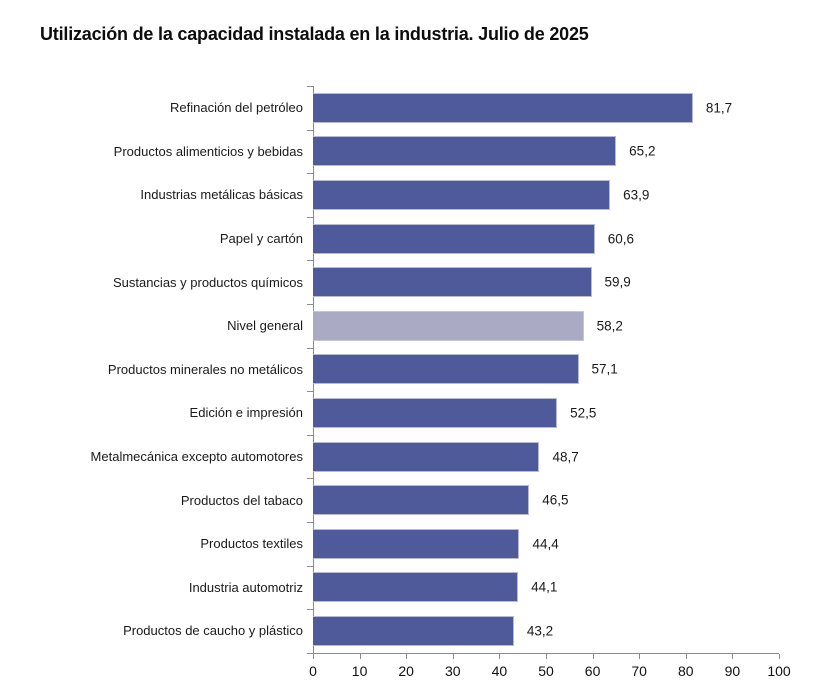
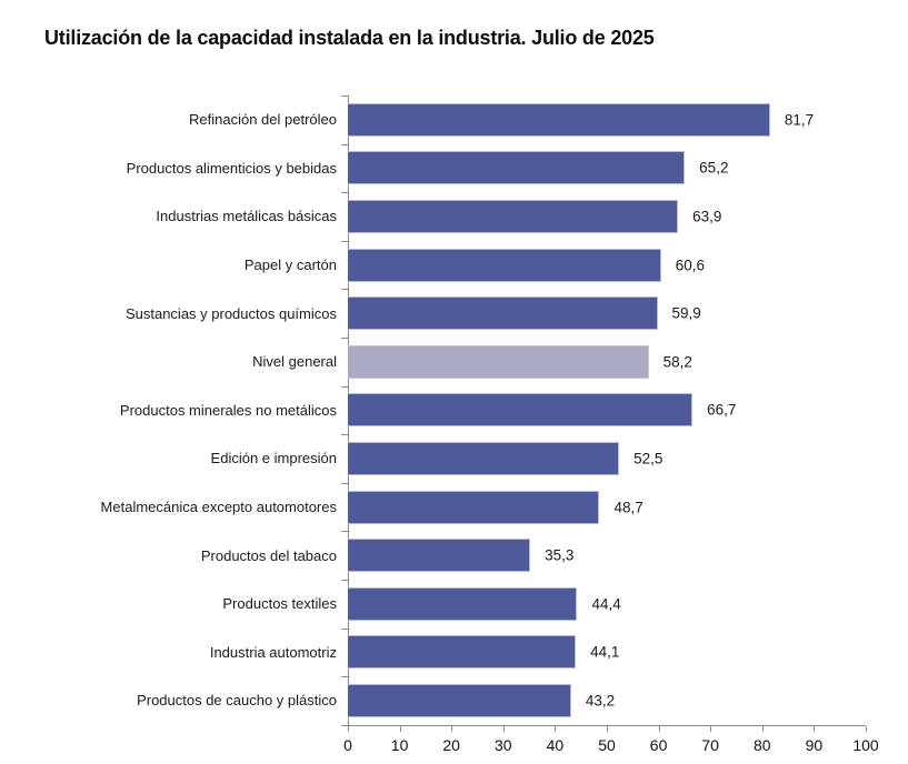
Productos minerales no metálicos: 57,1 -> 66,7
Productos del tabaco: 46,5 -> 35,3
